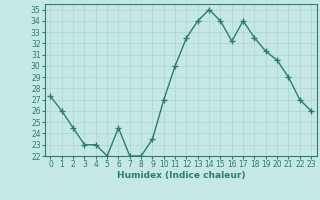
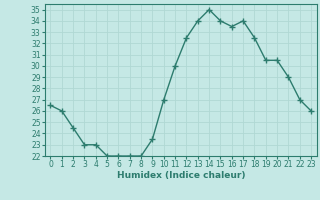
0: 27.3 -> 26.5
6: 24.5 -> 22.0
16: 32.2 -> 33.5
19: 31.3 -> 30.5
